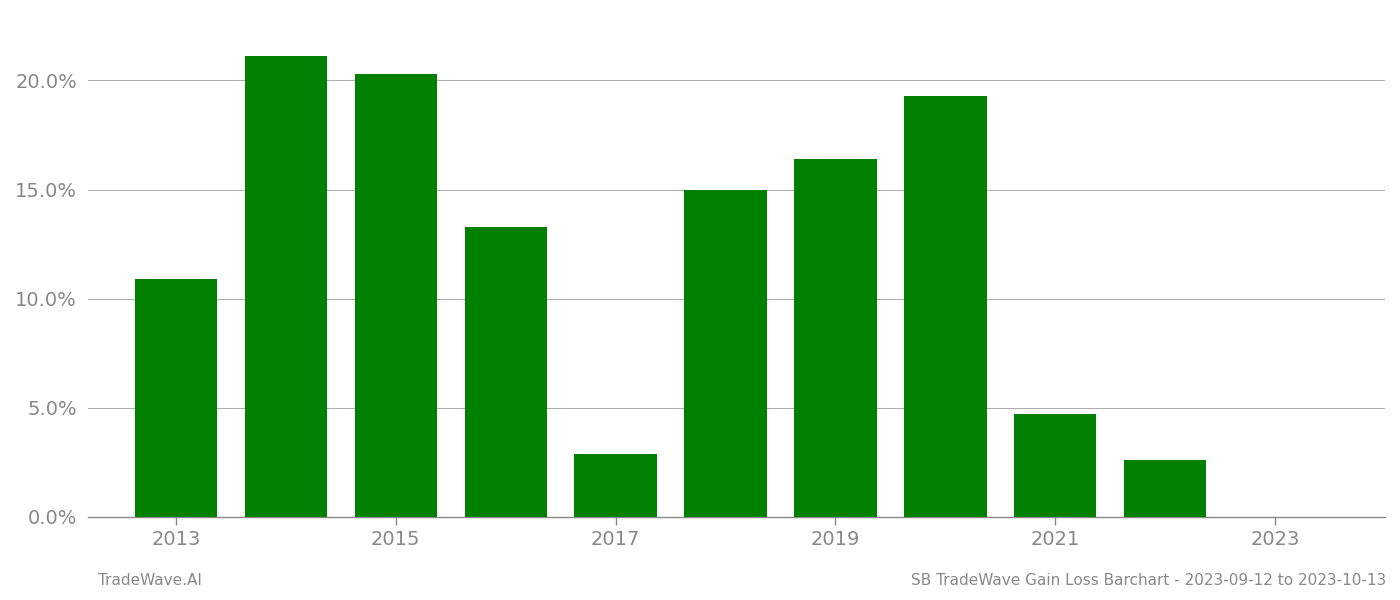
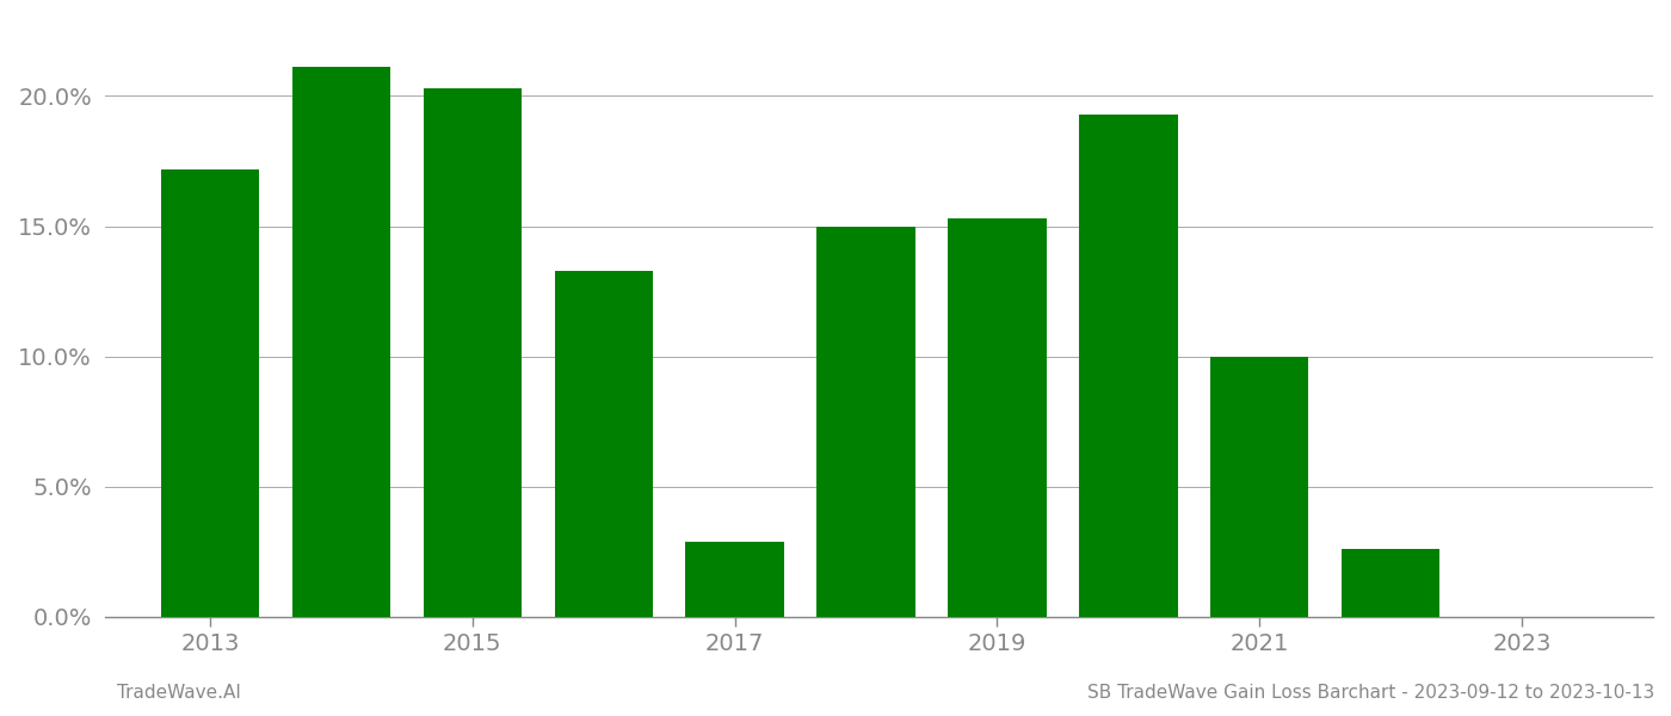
2013: 10.9% -> 17.2%
2019: 16.4% -> 15.3%
2021: 4.7% -> 10.0%
